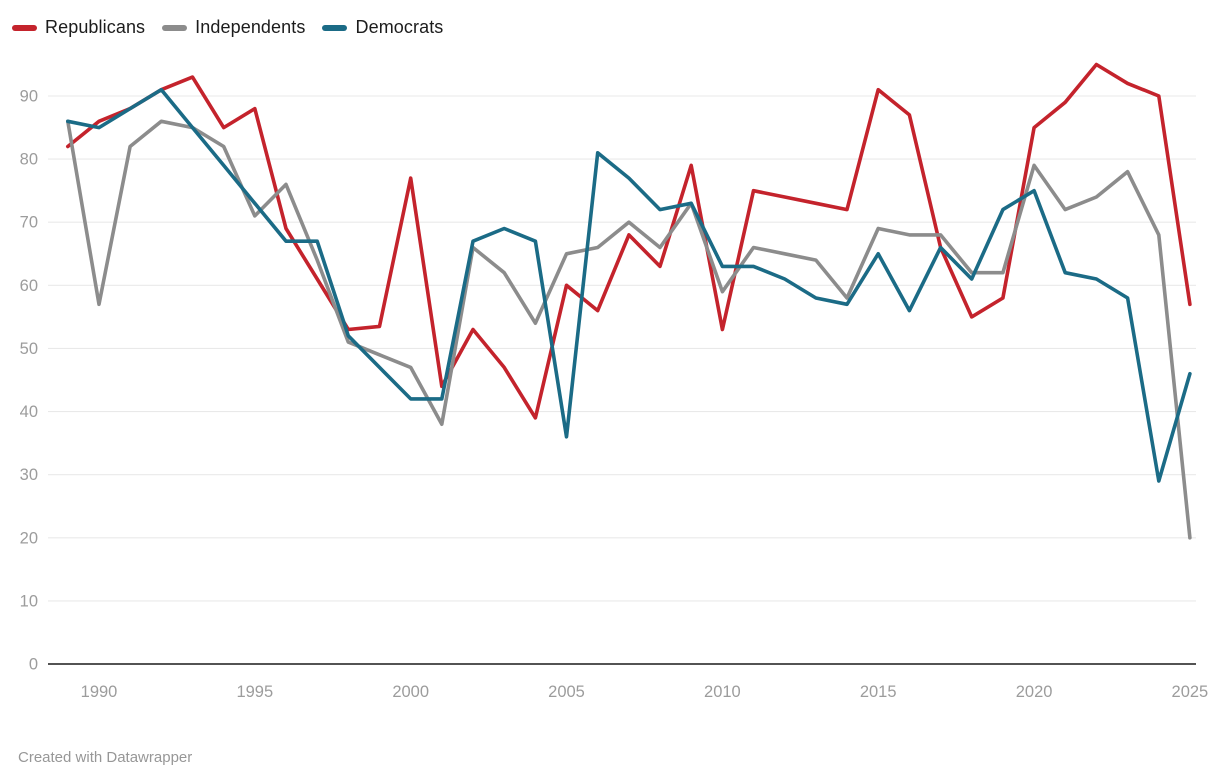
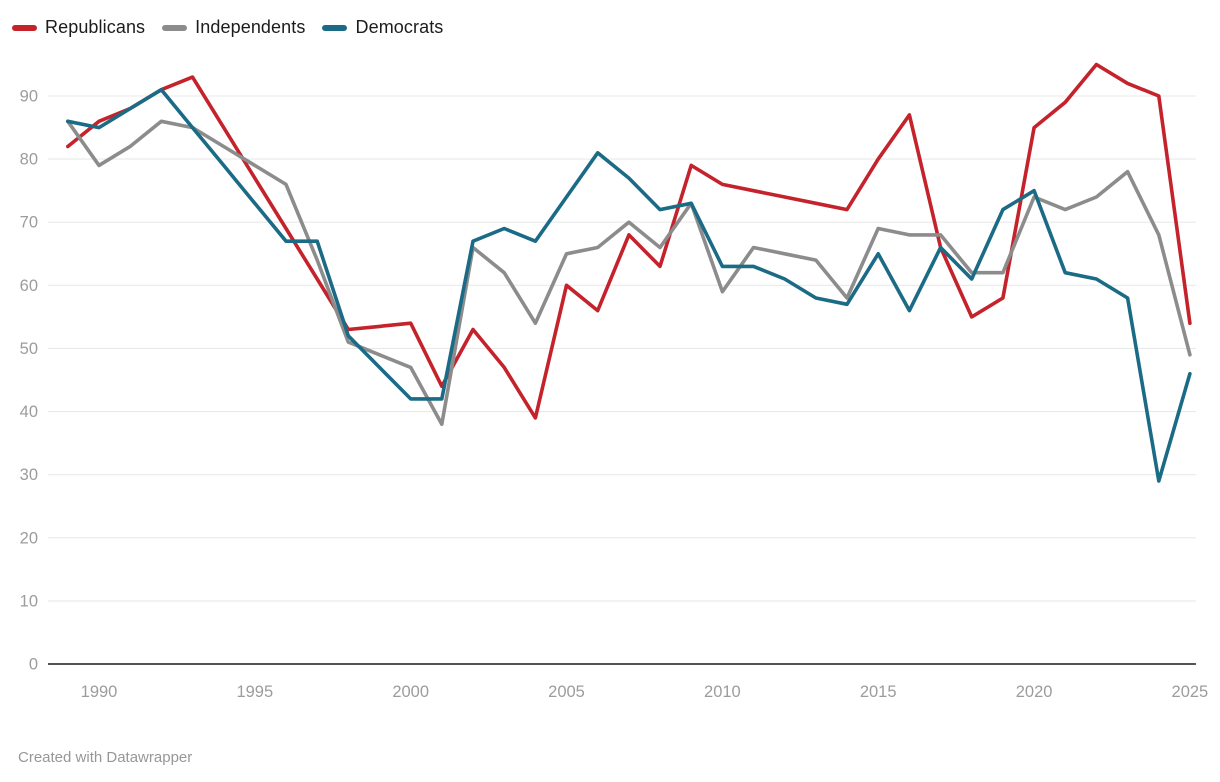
Independents/1990: 57 -> 79
Republicans/1995: 88 -> 77
Independents/1995: 71 -> 79
Republicans/2000: 77 -> 54
Democrats/2005: 36 -> 74
Republicans/2010: 53 -> 76
Republicans/2015: 91 -> 80
Independents/2020: 79 -> 74
Republicans/2025: 57 -> 54
Independents/2025: 20 -> 49
